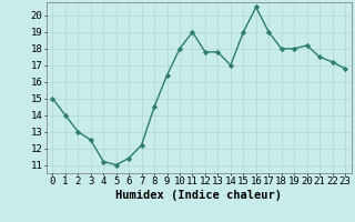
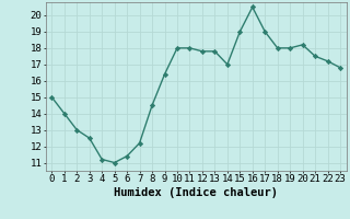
11: 19.0 -> 18.0
